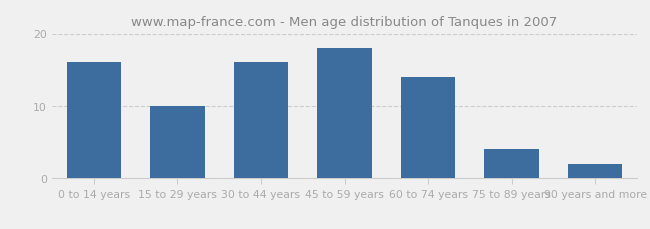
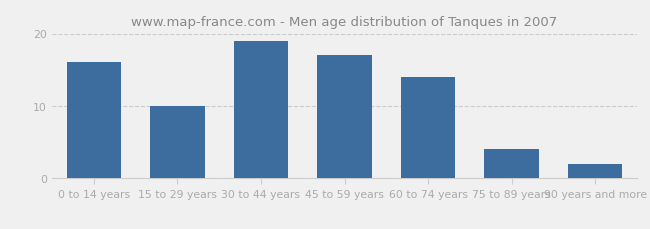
30 to 44 years: 16 -> 19
45 to 59 years: 18 -> 17
